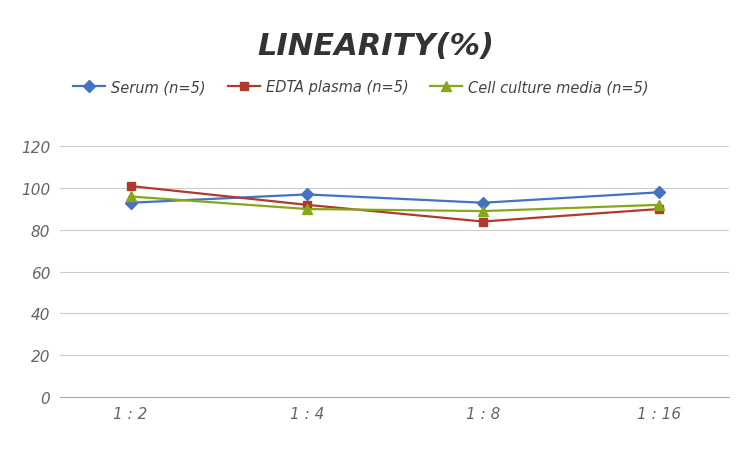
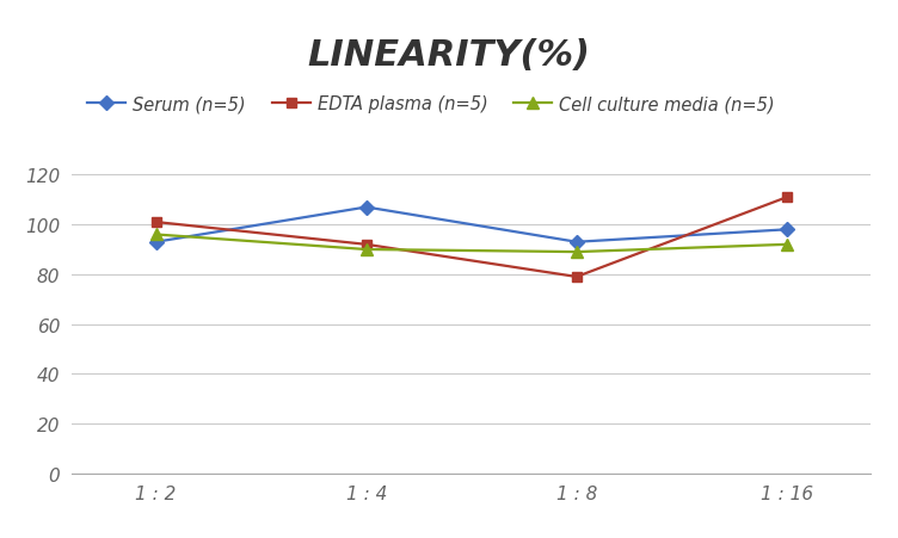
Serum (n=5)/1 : 4: 97 -> 107
EDTA plasma (n=5)/1 : 8: 84 -> 79
EDTA plasma (n=5)/1 : 16: 90 -> 111
